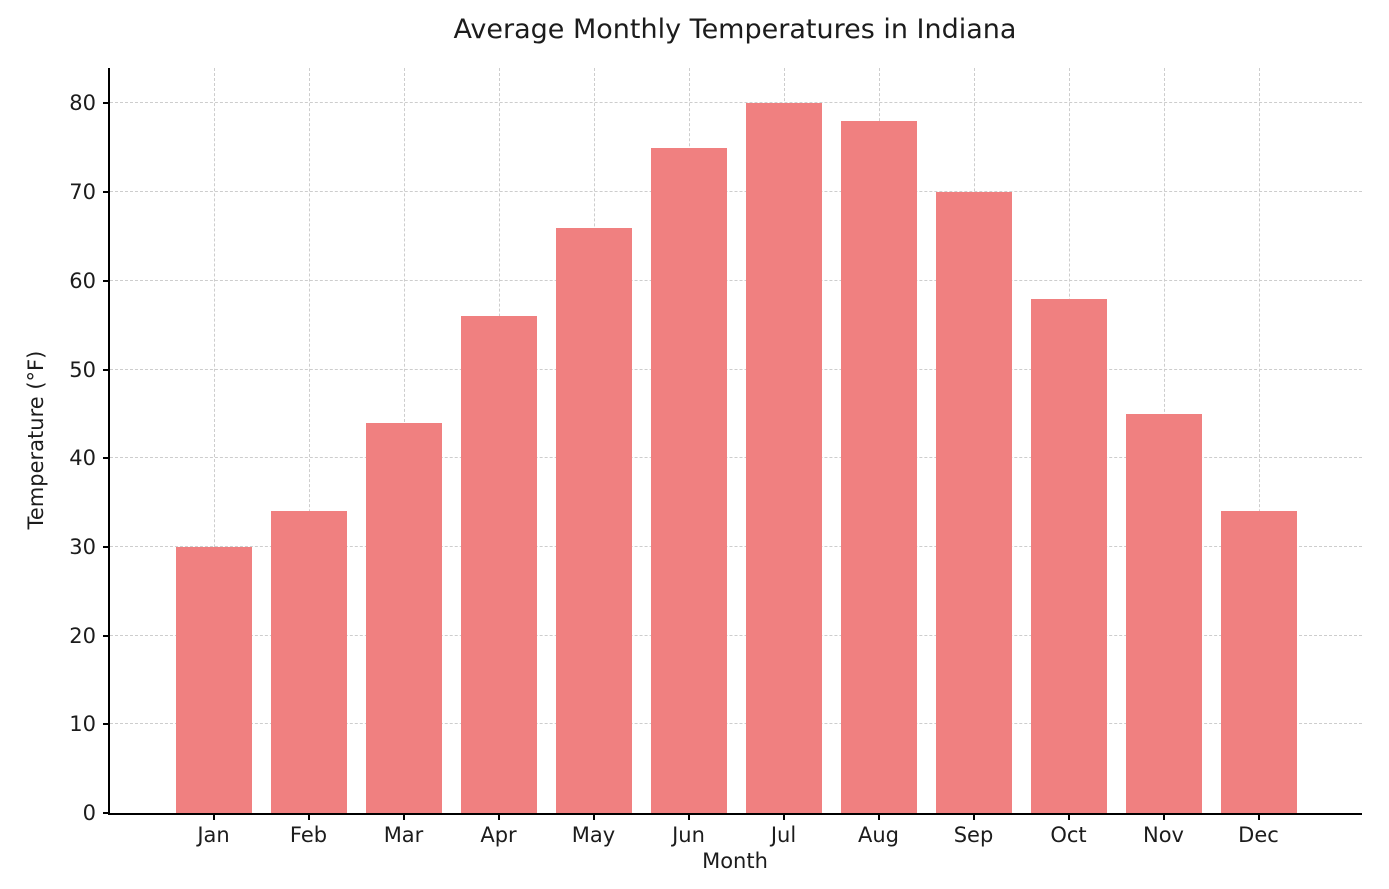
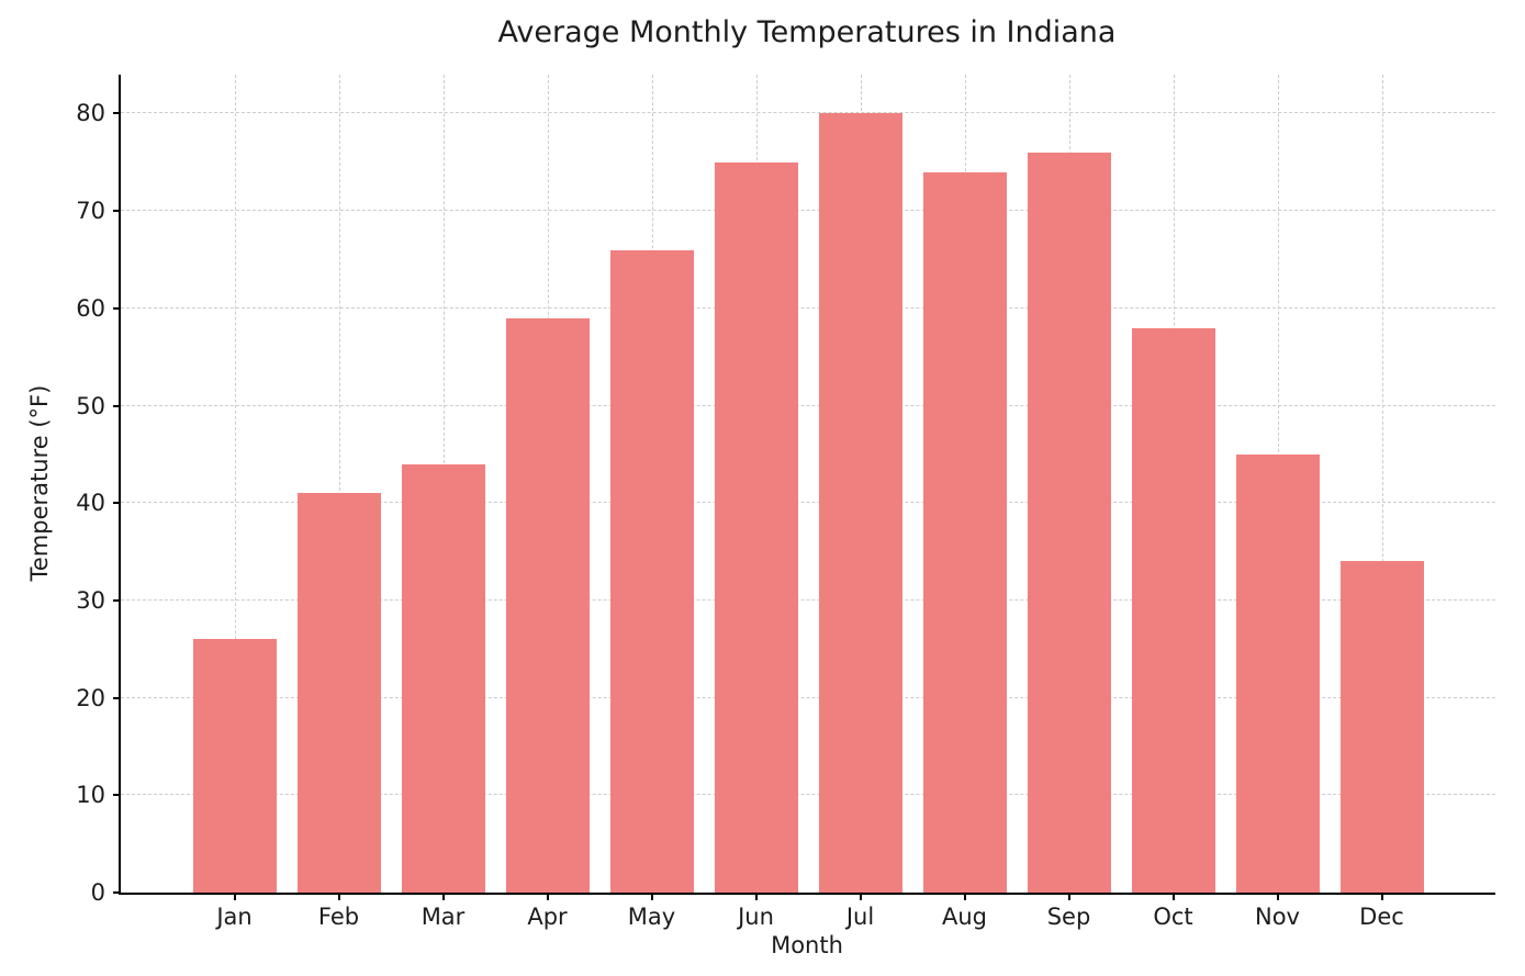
Jan: 30 -> 26
Feb: 34 -> 41
Apr: 56 -> 59
Aug: 78 -> 74
Sep: 70 -> 76
